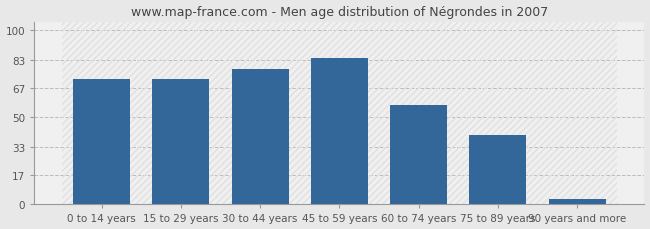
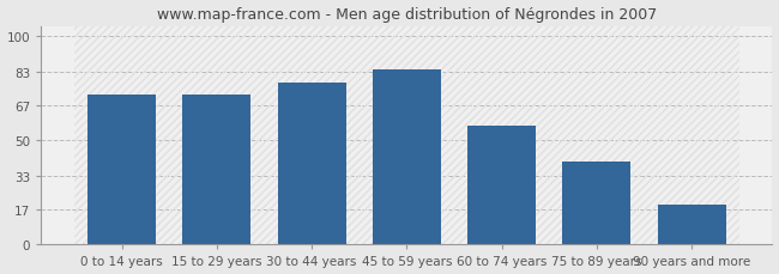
90 years and more: 3 -> 19
